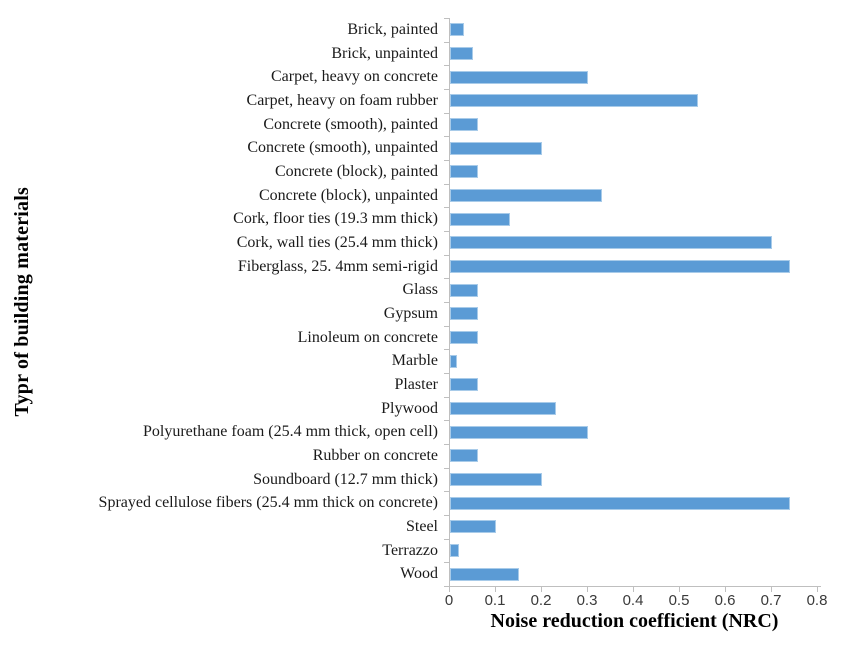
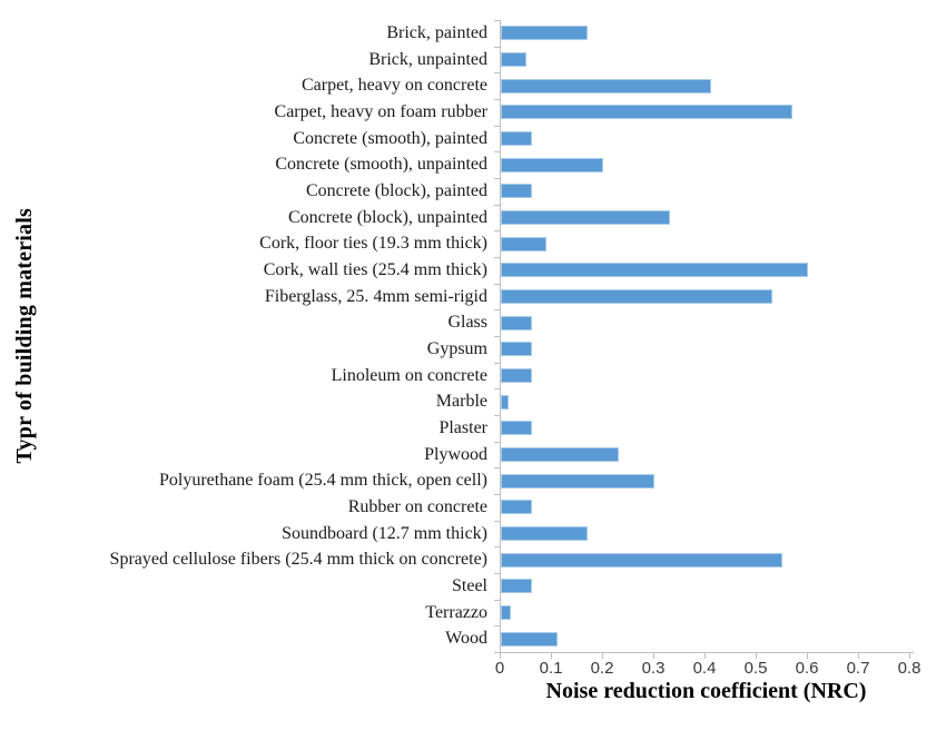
Brick, painted: 0.03 -> 0.17
Carpet, heavy on concrete: 0.30 -> 0.41
Carpet, heavy on foam rubber: 0.54 -> 0.57
Cork, floor ties (19.3 mm thick): 0.13 -> 0.09
Cork, wall ties (25.4 mm thick): 0.70 -> 0.60
Fiberglass, 25. 4mm semi-rigid: 0.74 -> 0.53
Soundboard (12.7 mm thick): 0.20 -> 0.17
Sprayed cellulose fibers (25.4 mm thick on concrete): 0.74 -> 0.55
Steel: 0.10 -> 0.06
Wood: 0.15 -> 0.11
